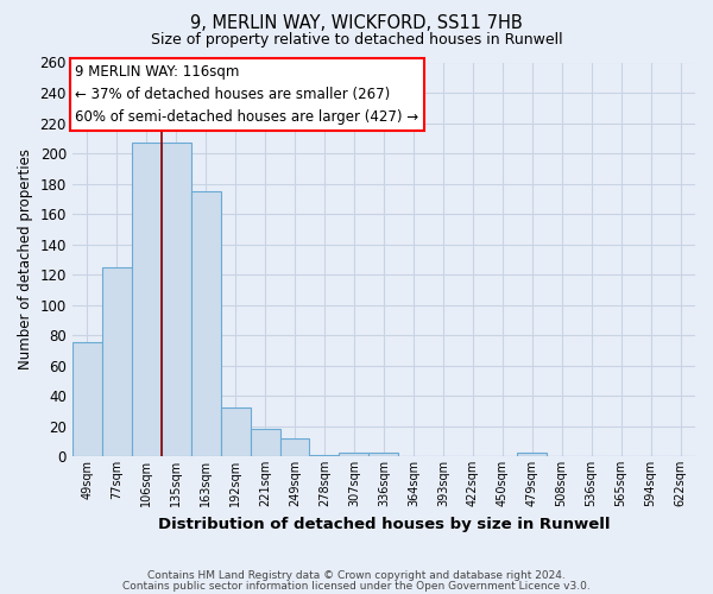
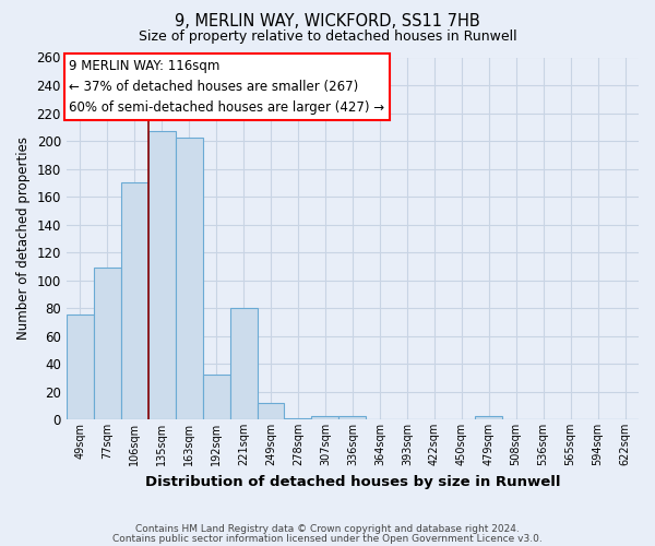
77sqm: 125 -> 109
106sqm: 207 -> 170
163sqm: 175 -> 202
221sqm: 18 -> 80
